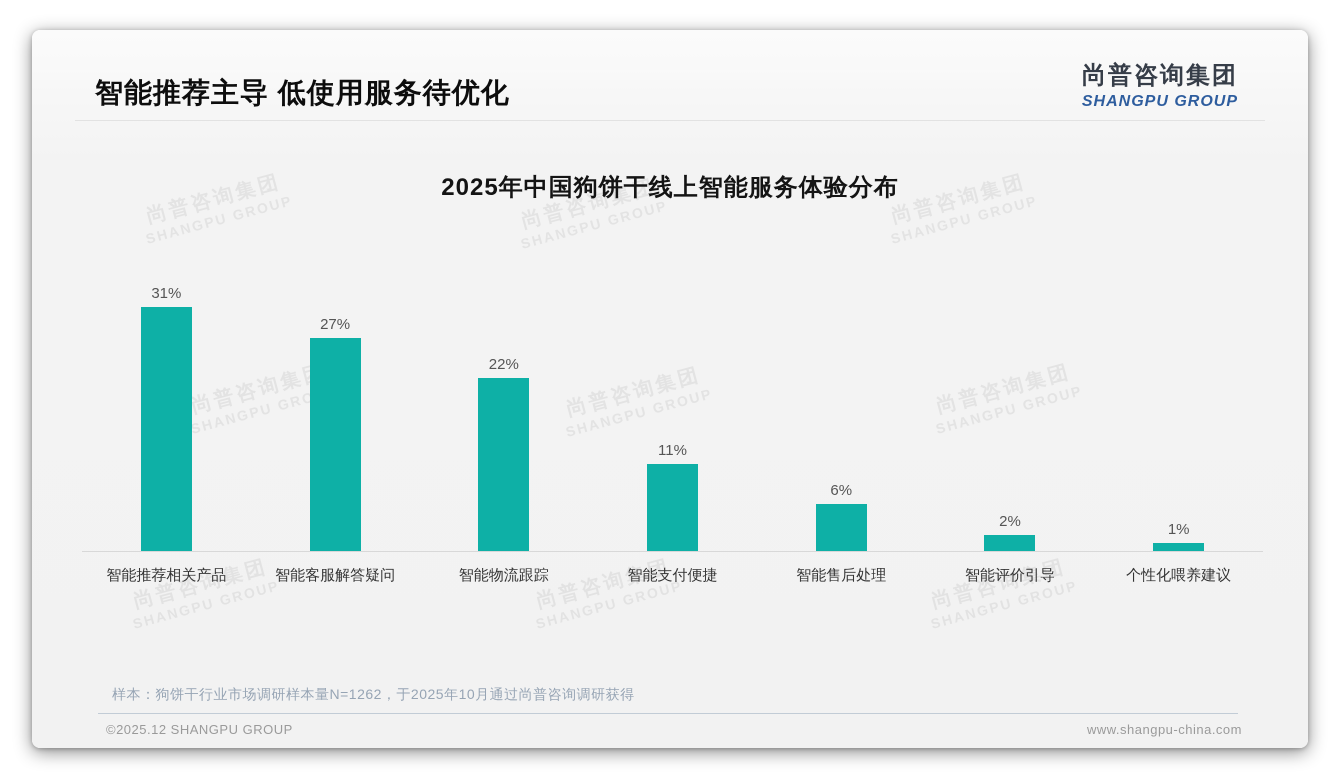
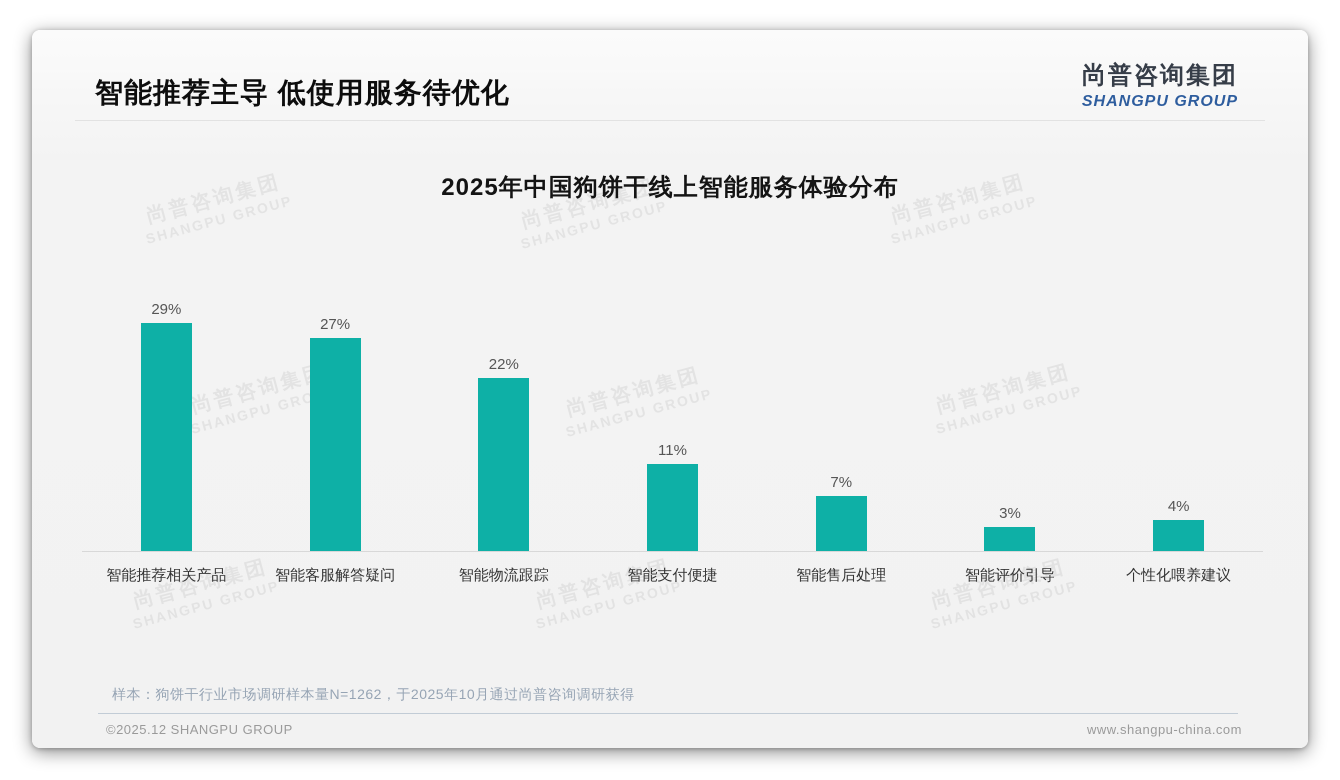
智能推荐相关产品: 31% -> 29%
智能售后处理: 6% -> 7%
智能评价引导: 2% -> 3%
个性化喂养建议: 1% -> 4%
